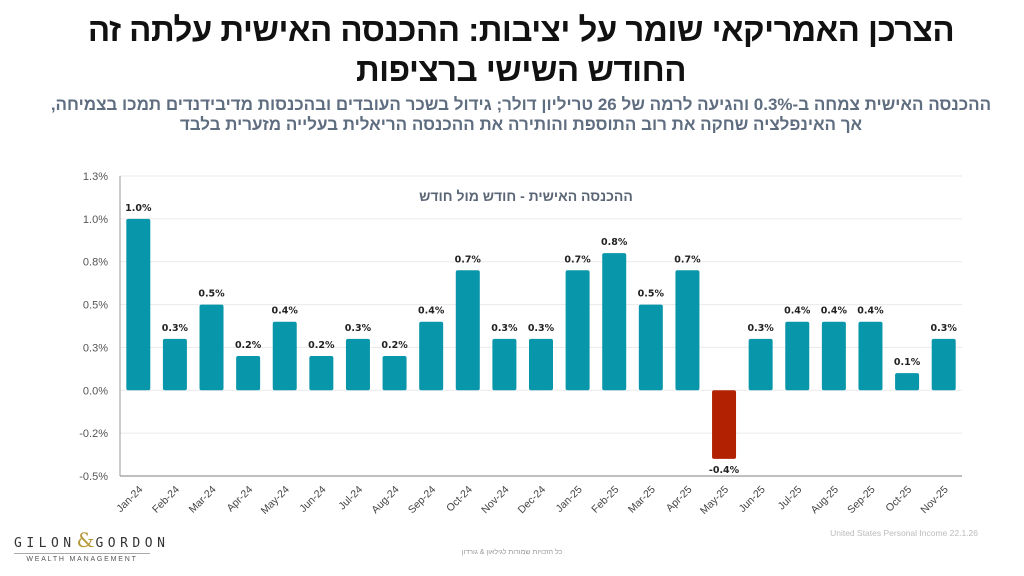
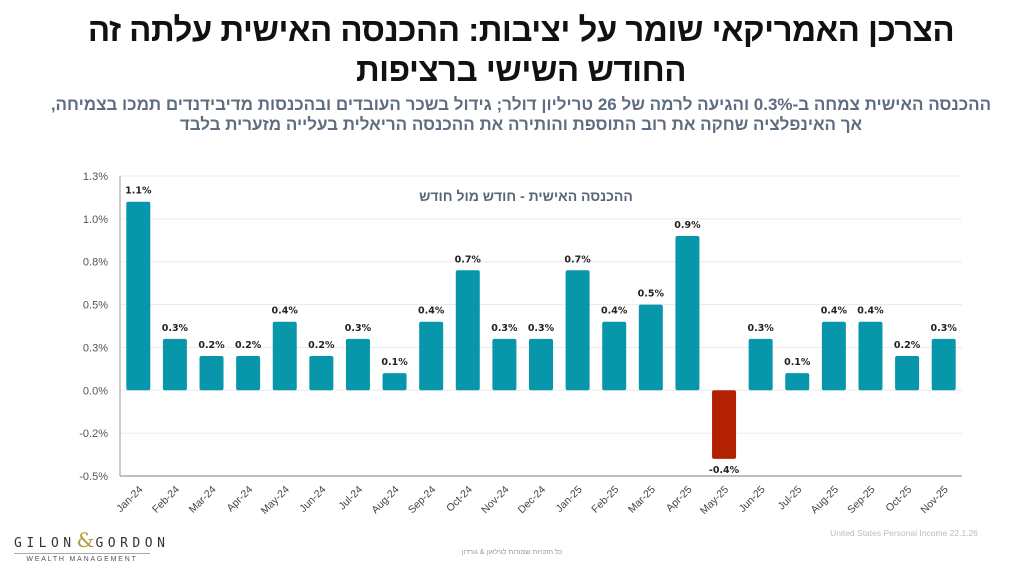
Jan-24: 1.0% -> 1.1%
Mar-24: 0.5% -> 0.2%
Aug-24: 0.2% -> 0.1%
Feb-25: 0.8% -> 0.4%
Apr-25: 0.7% -> 0.9%
Jul-25: 0.4% -> 0.1%
Oct-25: 0.1% -> 0.2%
